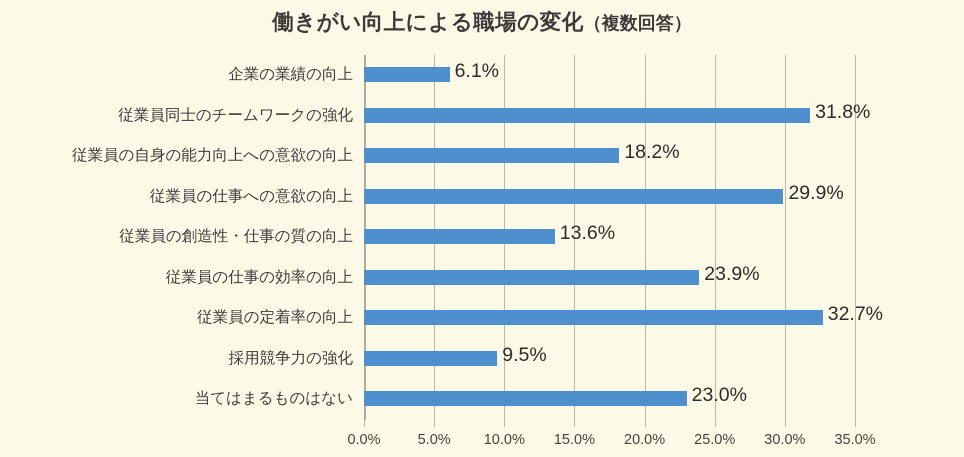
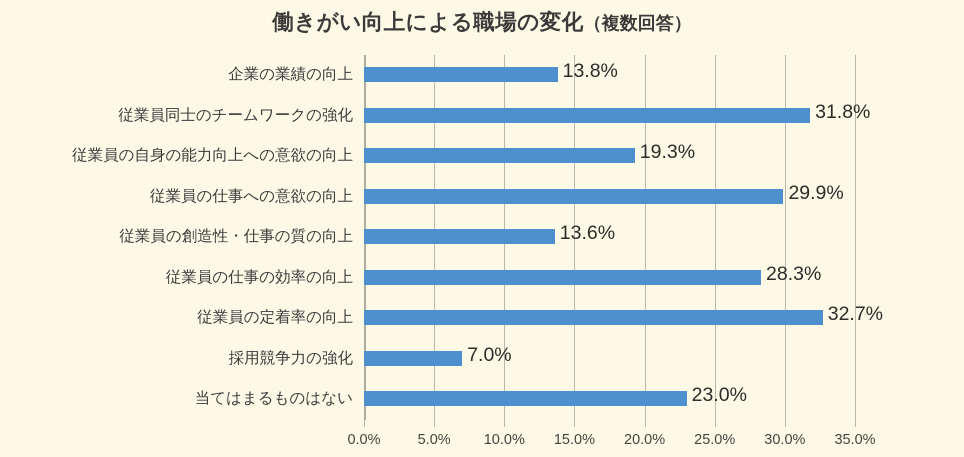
企業の業績の向上: 6.1% -> 13.8%
従業員の自身の能力向上への意欲の向上: 18.2% -> 19.3%
従業員の仕事の効率の向上: 23.9% -> 28.3%
採用競争力の強化: 9.5% -> 7.0%
